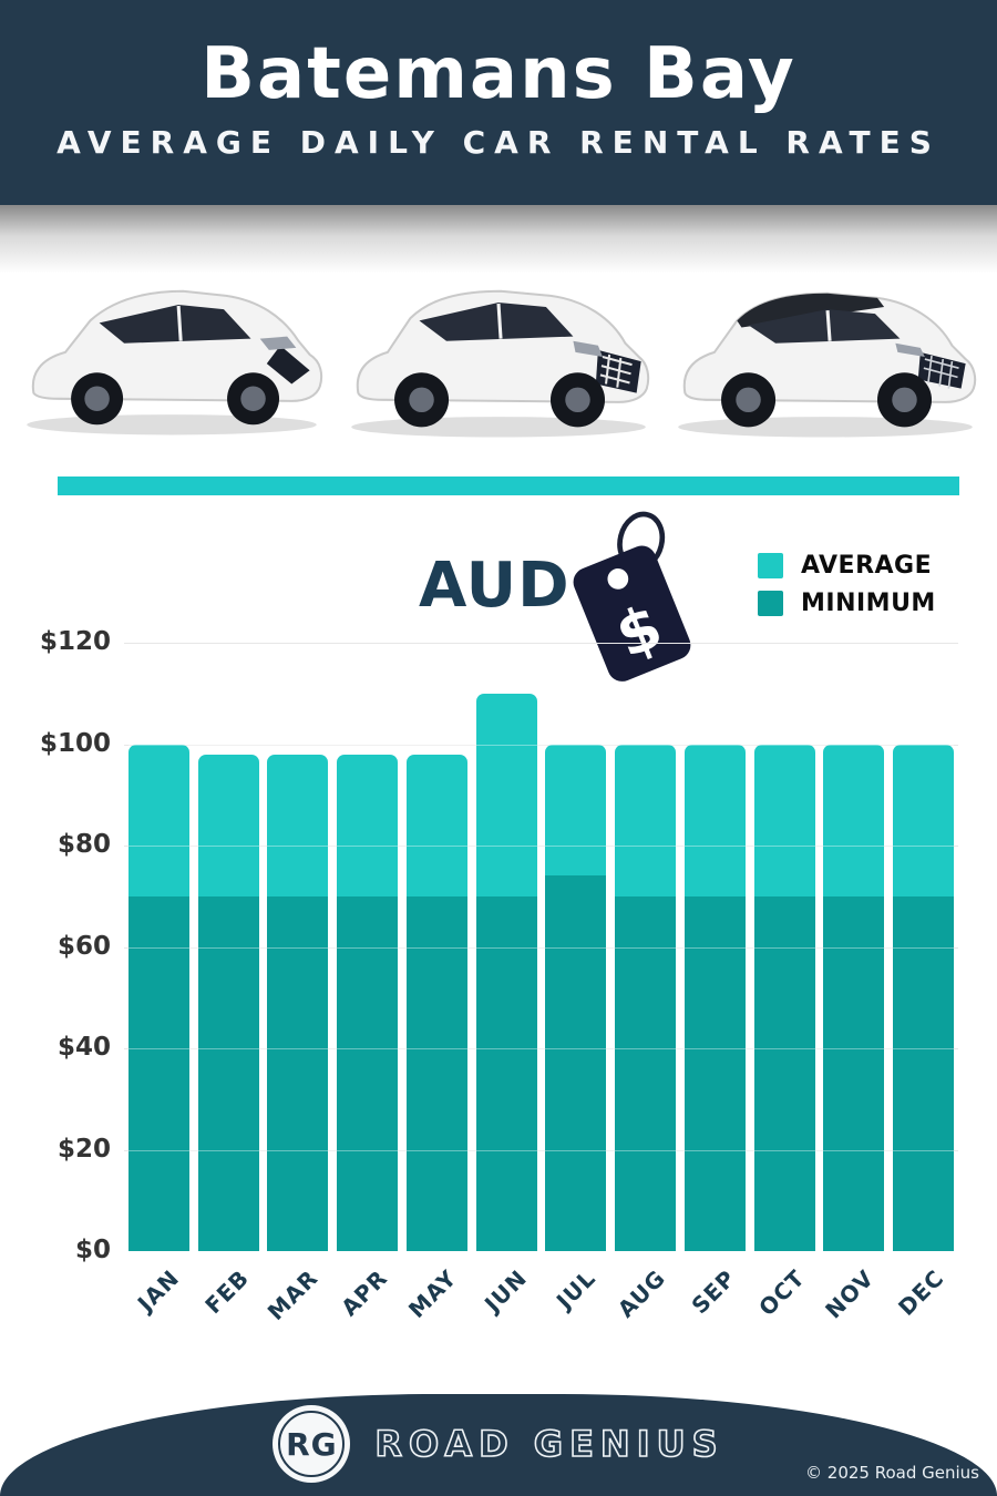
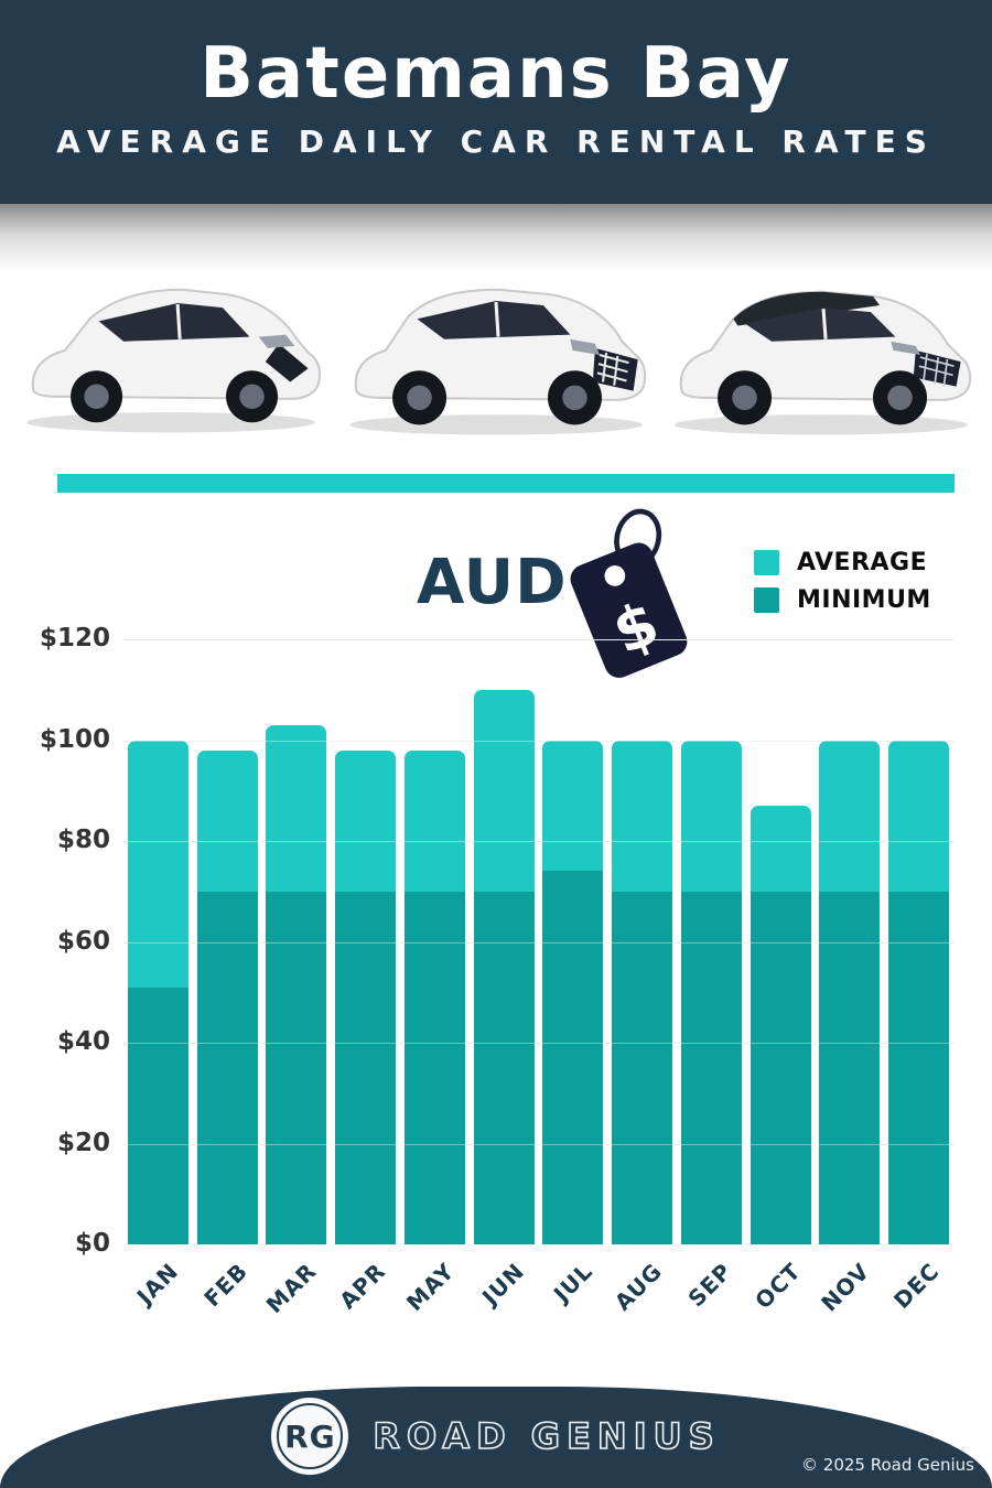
MINIMUM/JAN: $70 -> $51
AVERAGE/MAR: $98 -> $103
AVERAGE/OCT: $100 -> $87
